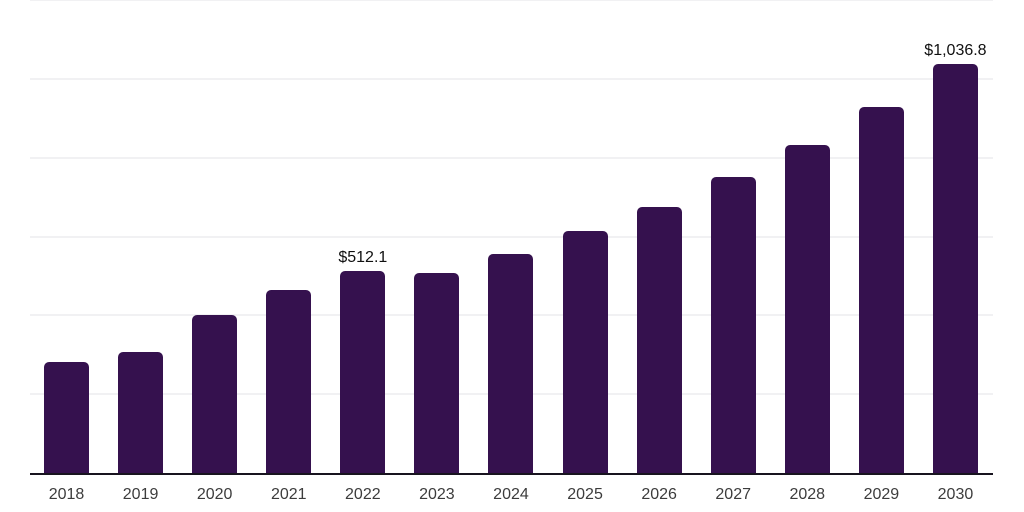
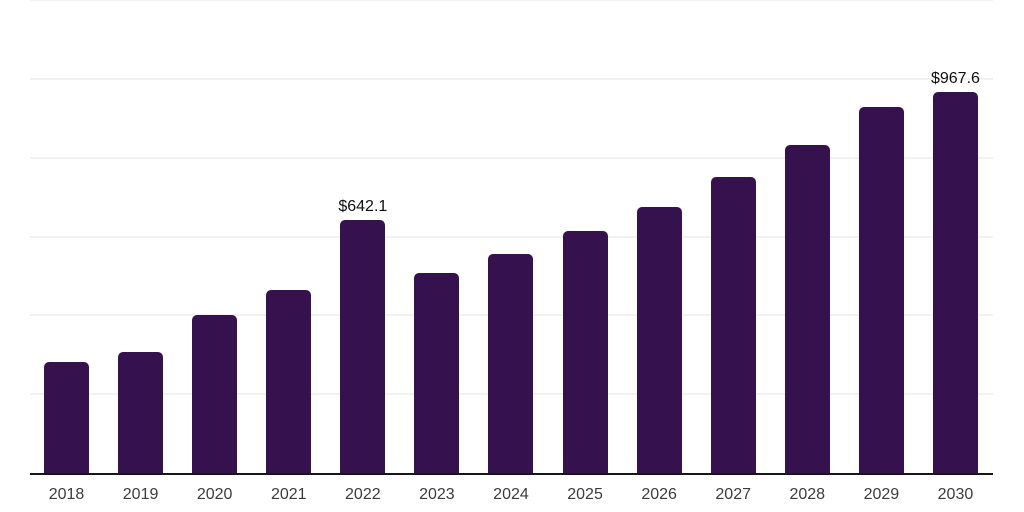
2022: $512.1 -> $642.1
2030: $1,036.8 -> $967.6
